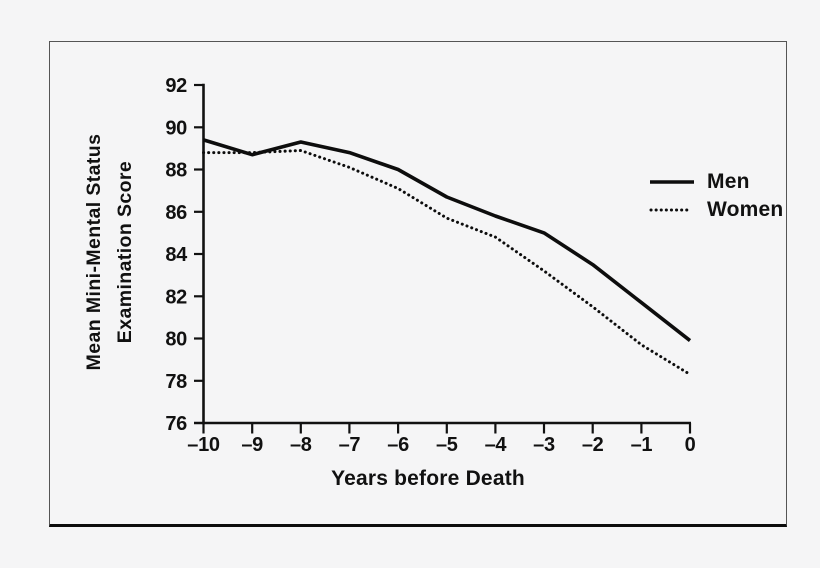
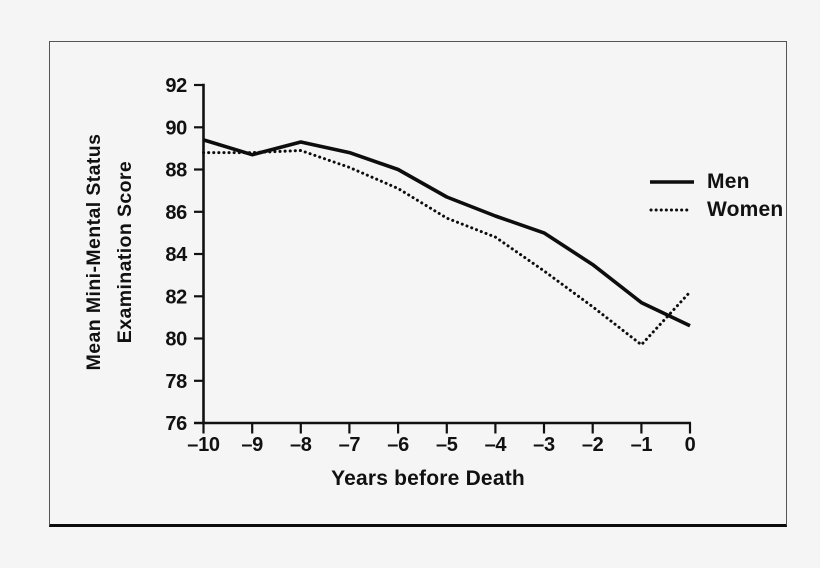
Men/0: 79.9 -> 80.6
Women/0: 78.3 -> 82.2
